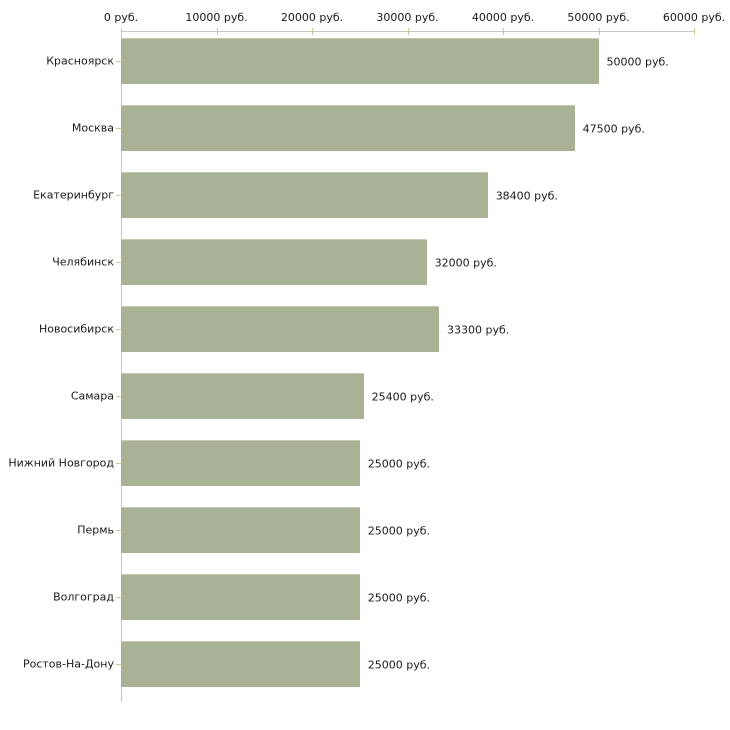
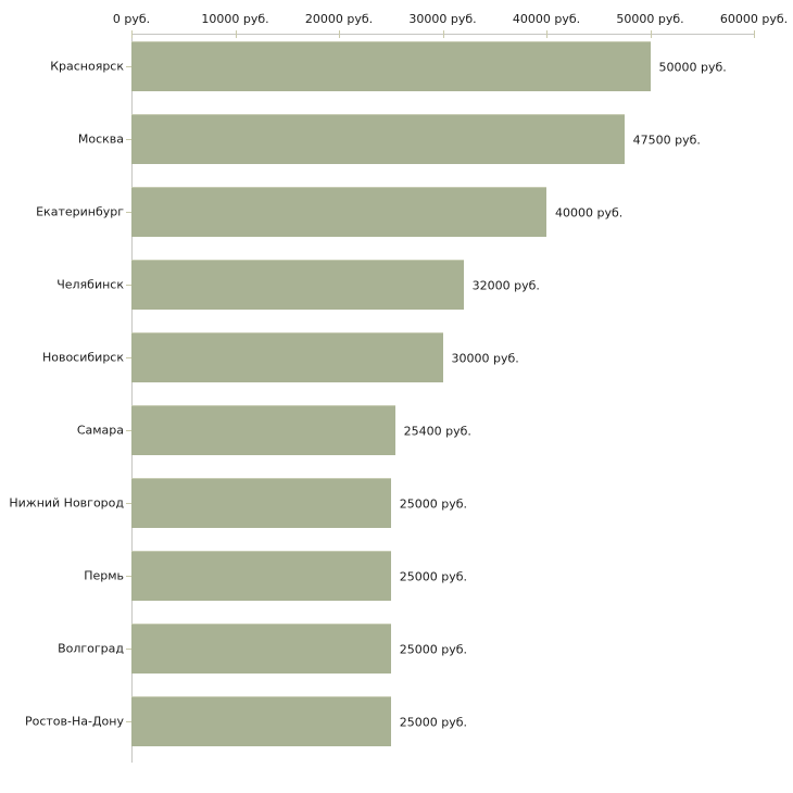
Екатеринбург: 38400 -> 40000
Новосибирск: 33300 -> 30000
